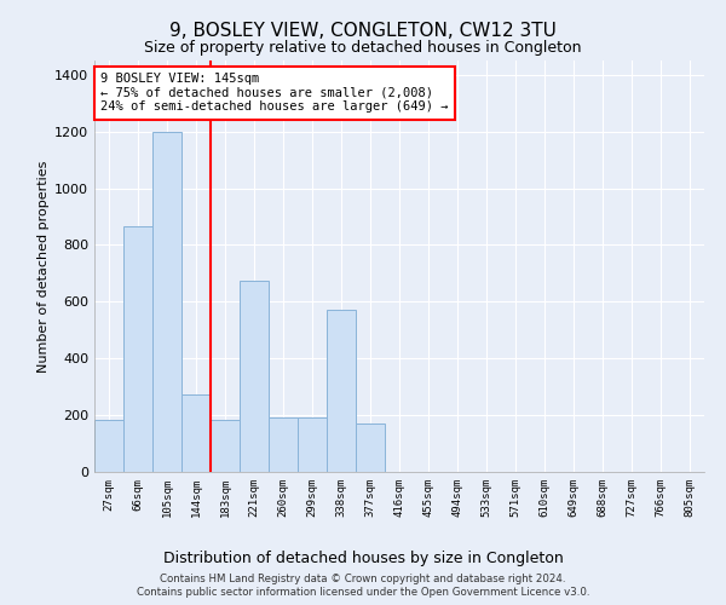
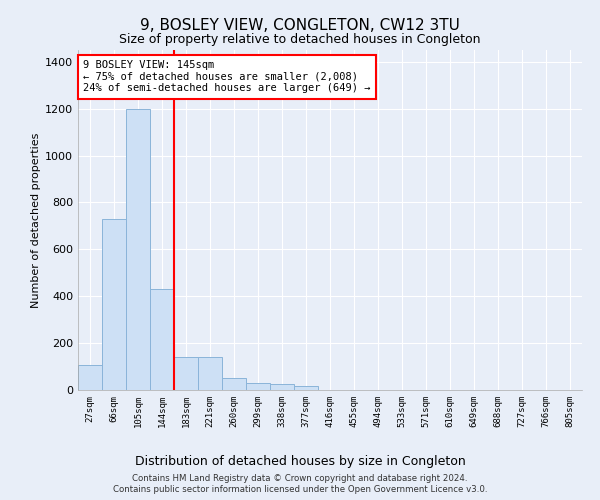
27sqm: 185 -> 105
66sqm: 865 -> 730
144sqm: 275 -> 430
183sqm: 185 -> 140
221sqm: 675 -> 140
260sqm: 190 -> 50
299sqm: 190 -> 30
338sqm: 570 -> 25
377sqm: 170 -> 15
